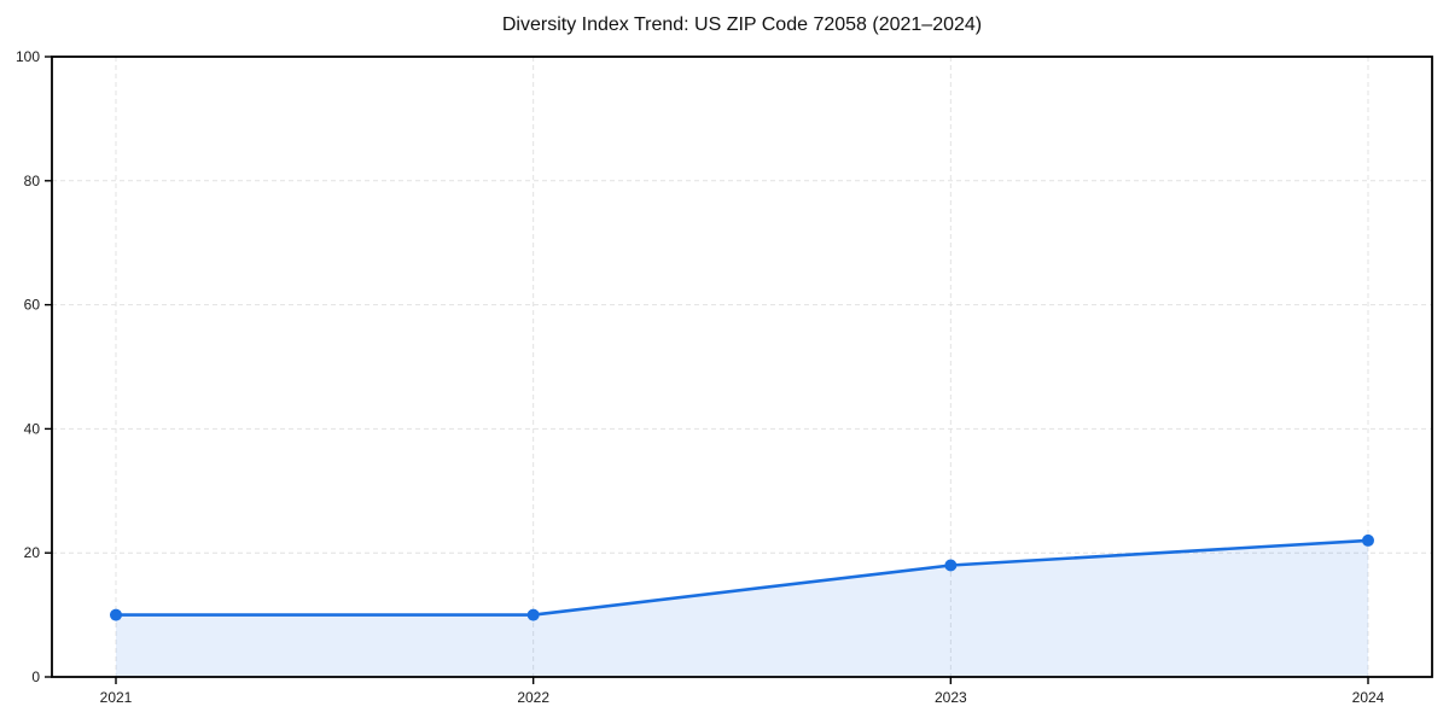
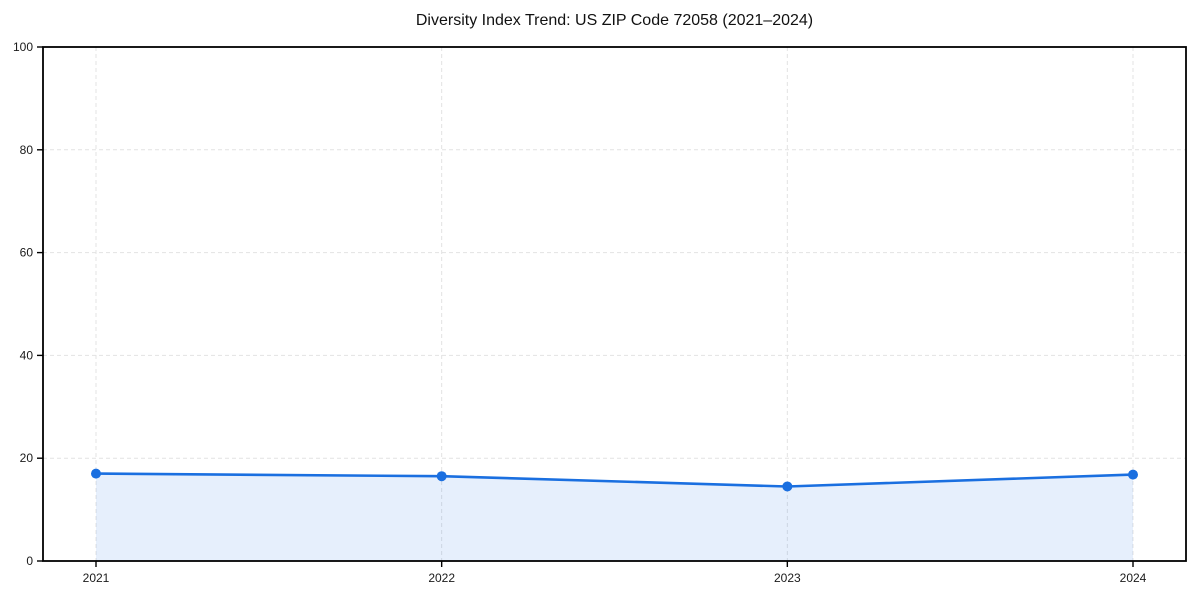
2021: 10 -> 17
2022: 10 -> 16
2023: 18 -> 14
2024: 22 -> 17
